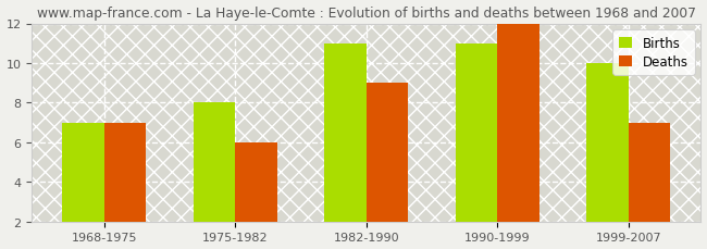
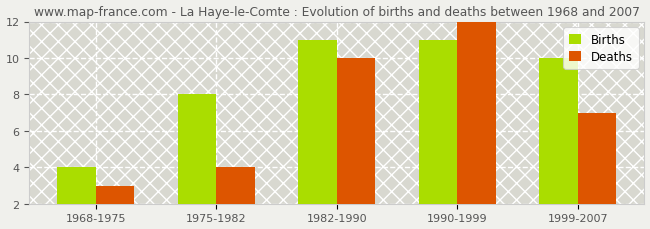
Births/1968-1975: 7 -> 4
Deaths/1968-1975: 7 -> 3
Deaths/1975-1982: 6 -> 4
Deaths/1982-1990: 9 -> 10
